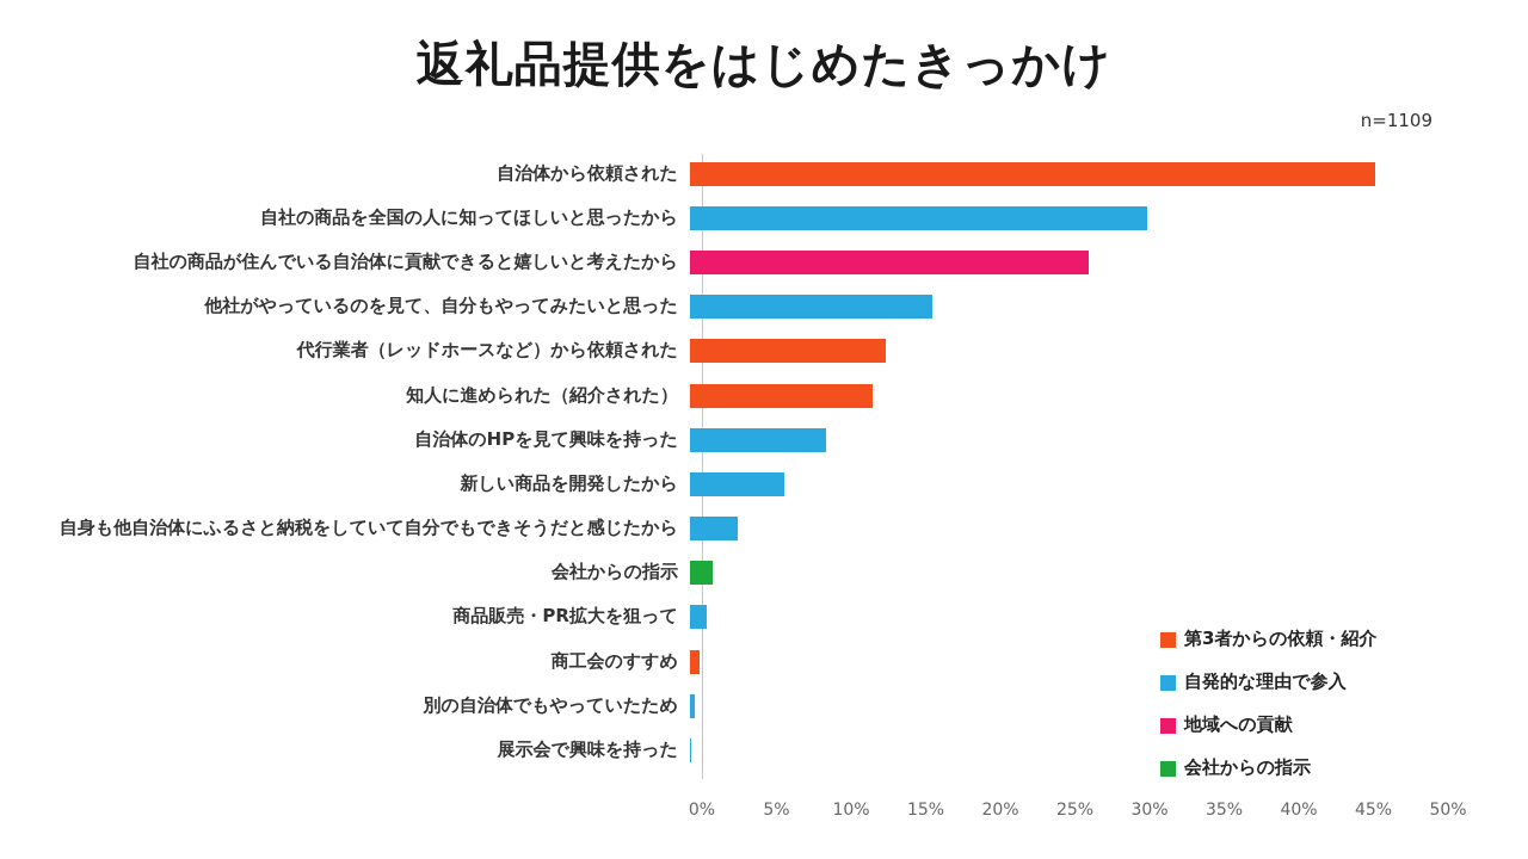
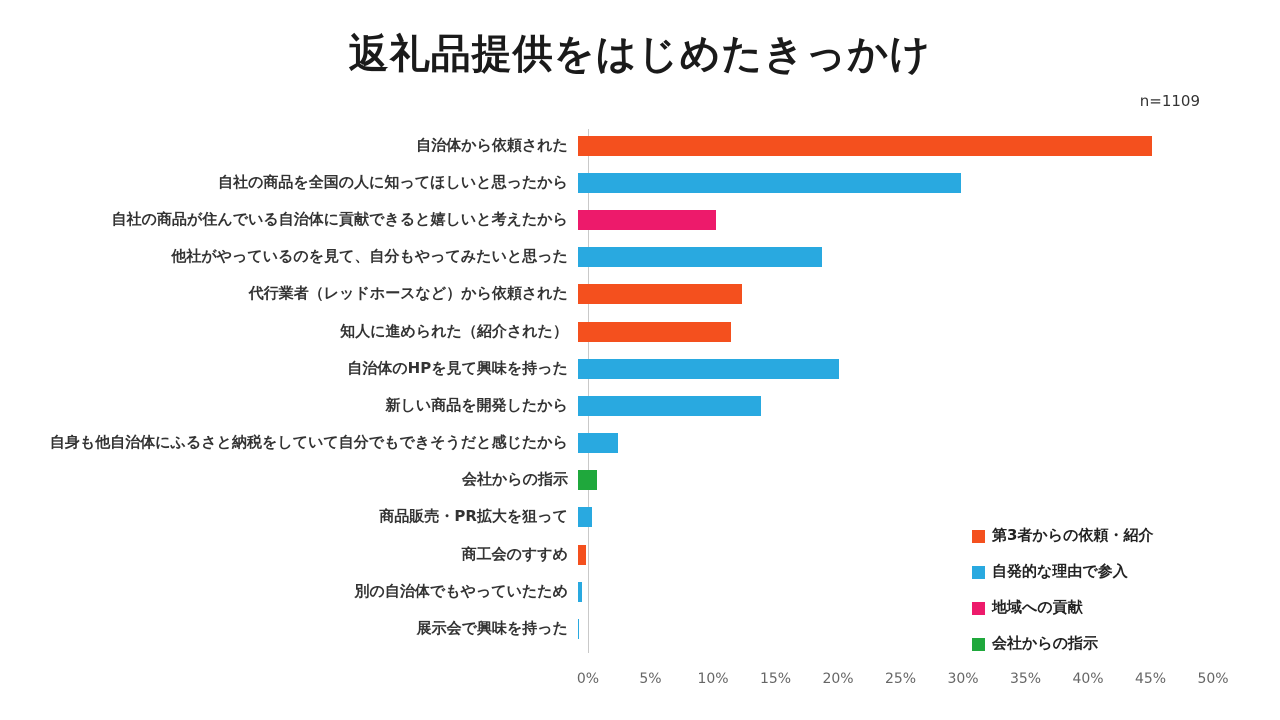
自社の商品が住んでいる自治体に貢献できると嬉しいと考えたから: 26.7% -> 11.0%
他社がやっているのを見て、自分もやってみたいと思った: 16.2% -> 19.5%
自治体のHPを見て興味を持った: 9.1% -> 20.9%
新しい商品を開発したから: 6.3% -> 14.6%
